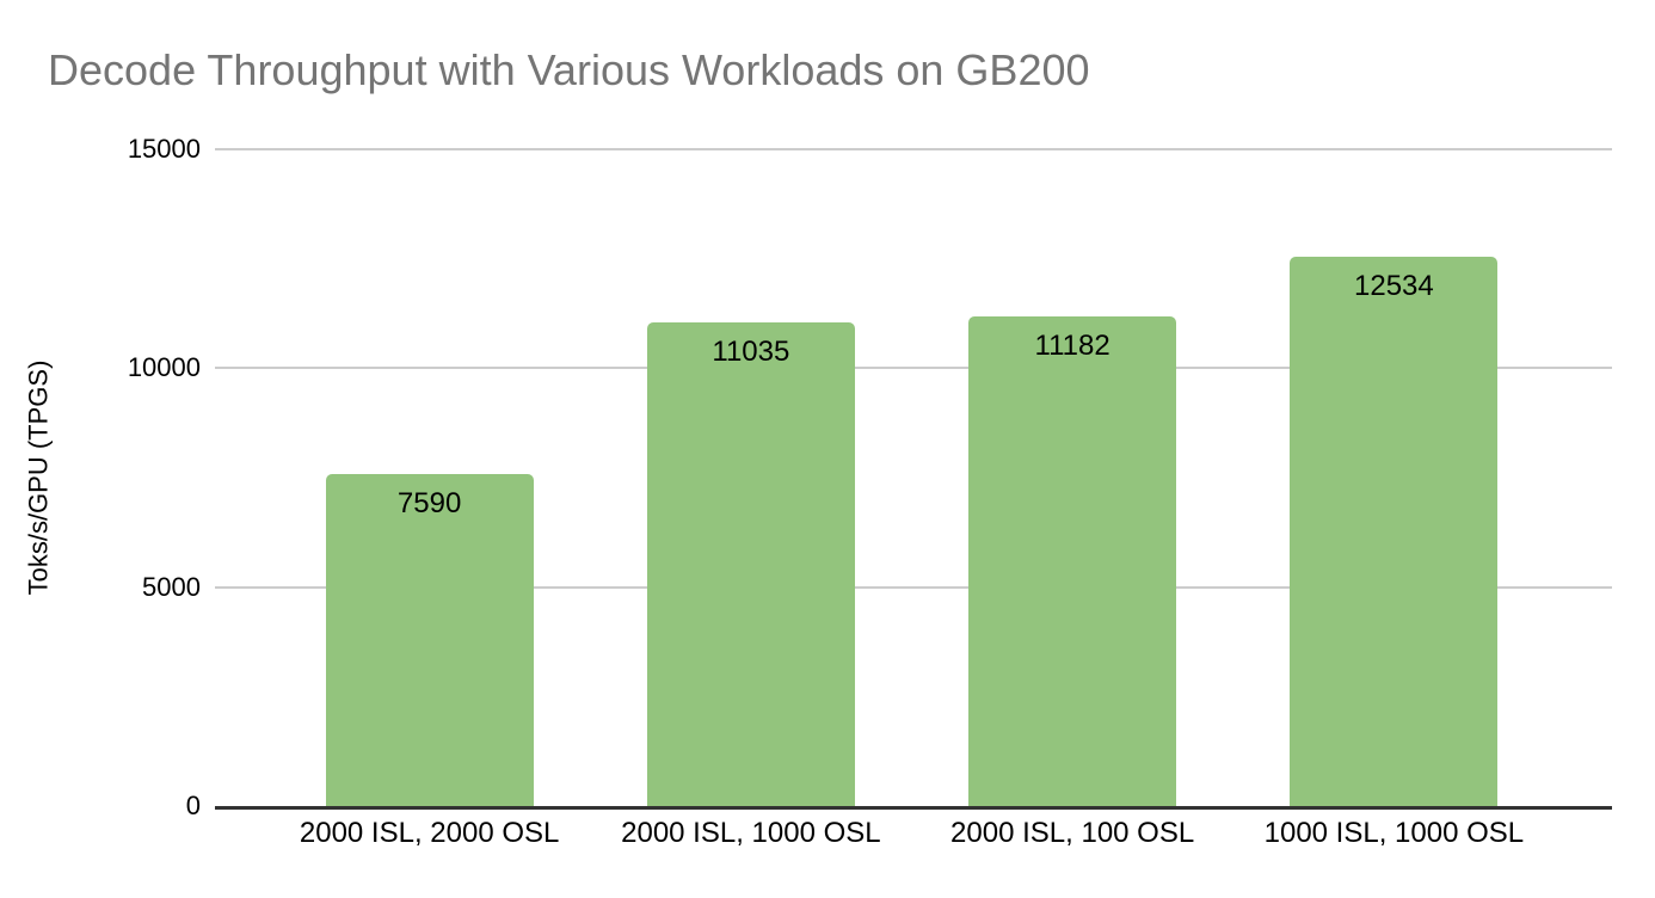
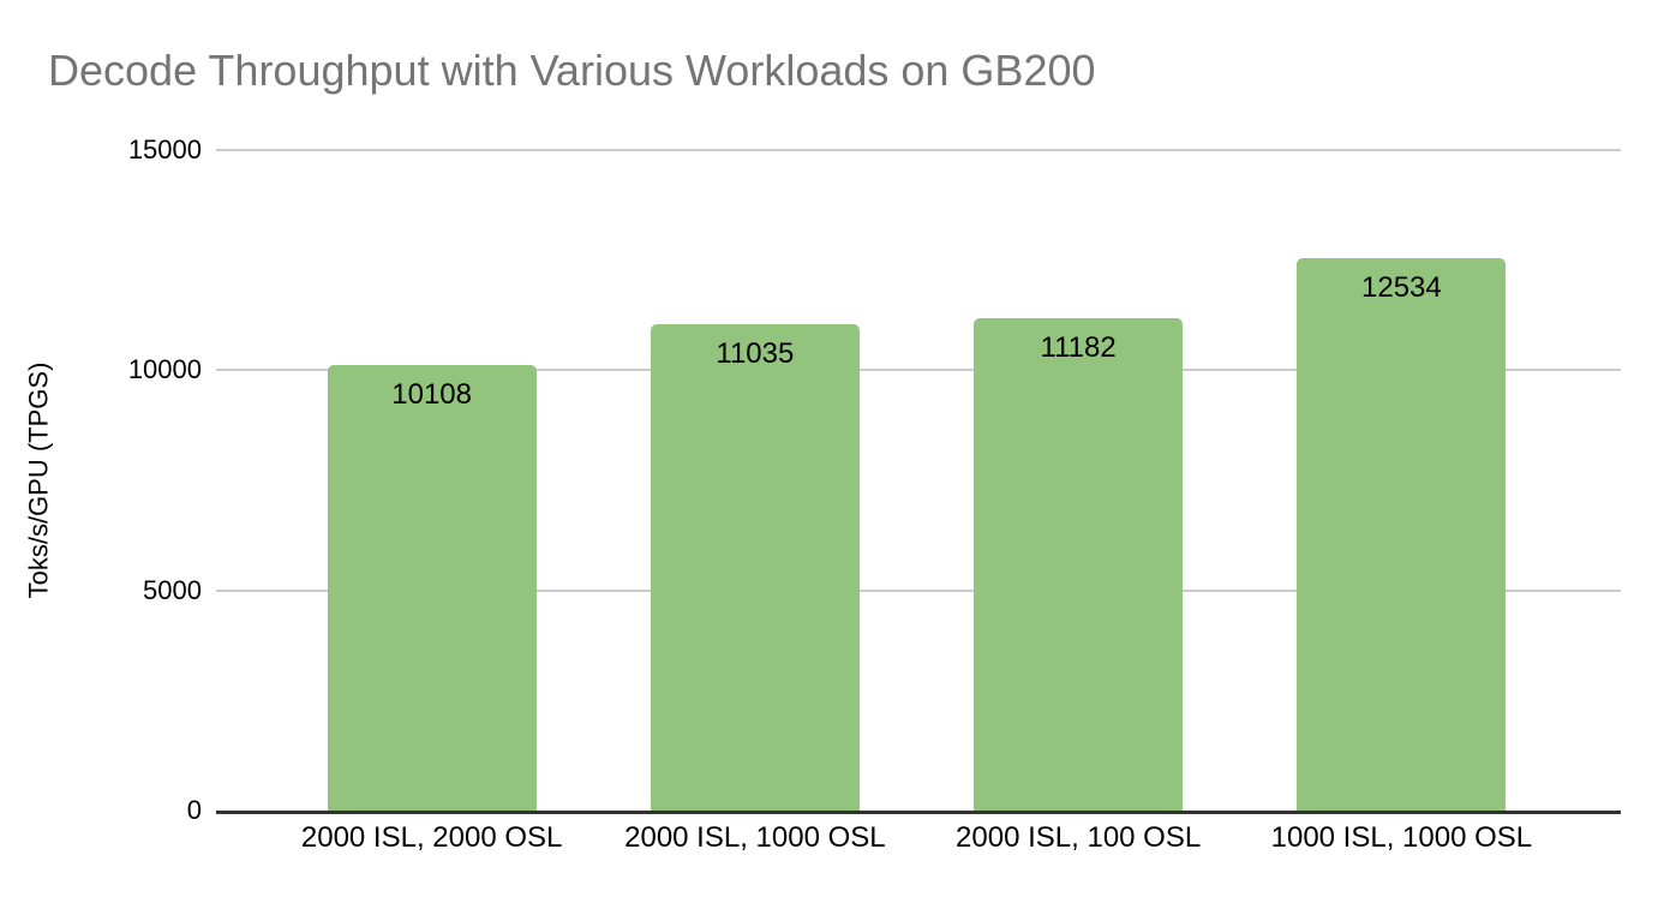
2000 ISL, 2000 OSL: 7590 -> 10108
